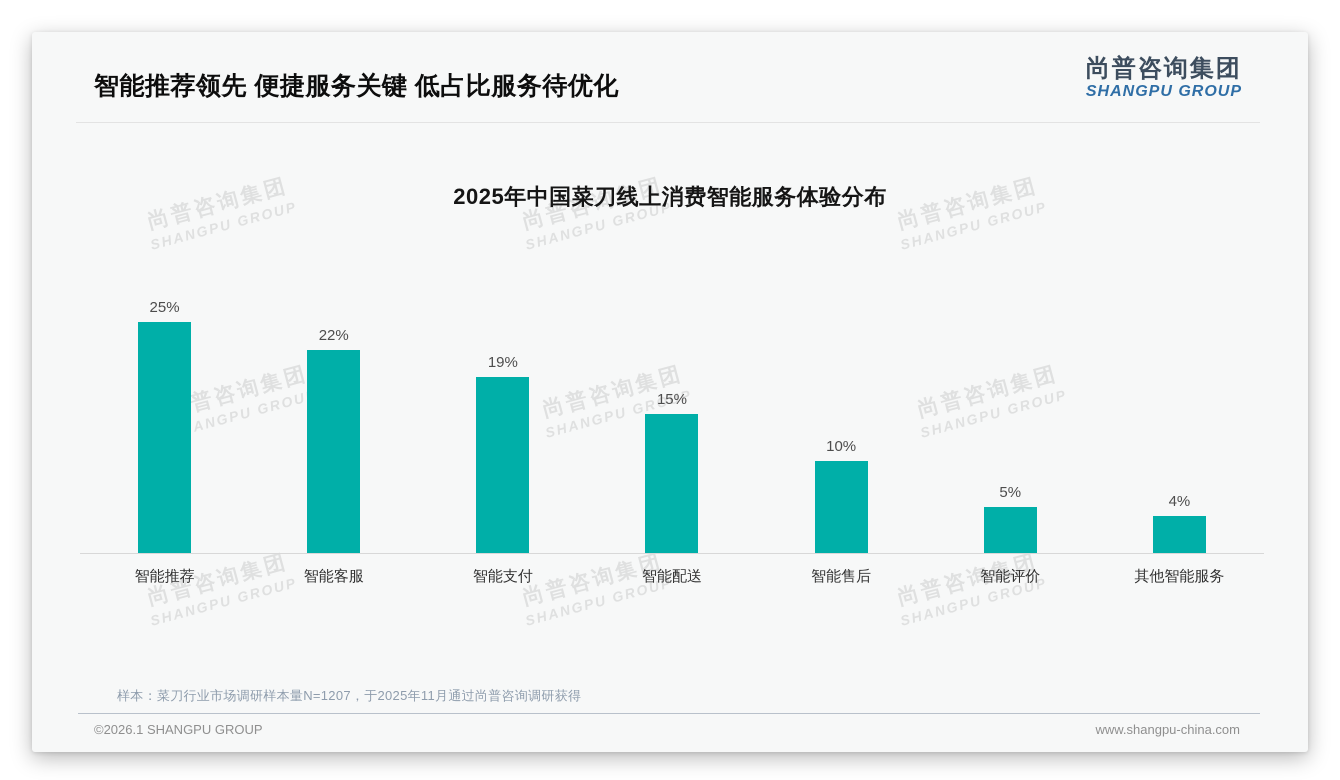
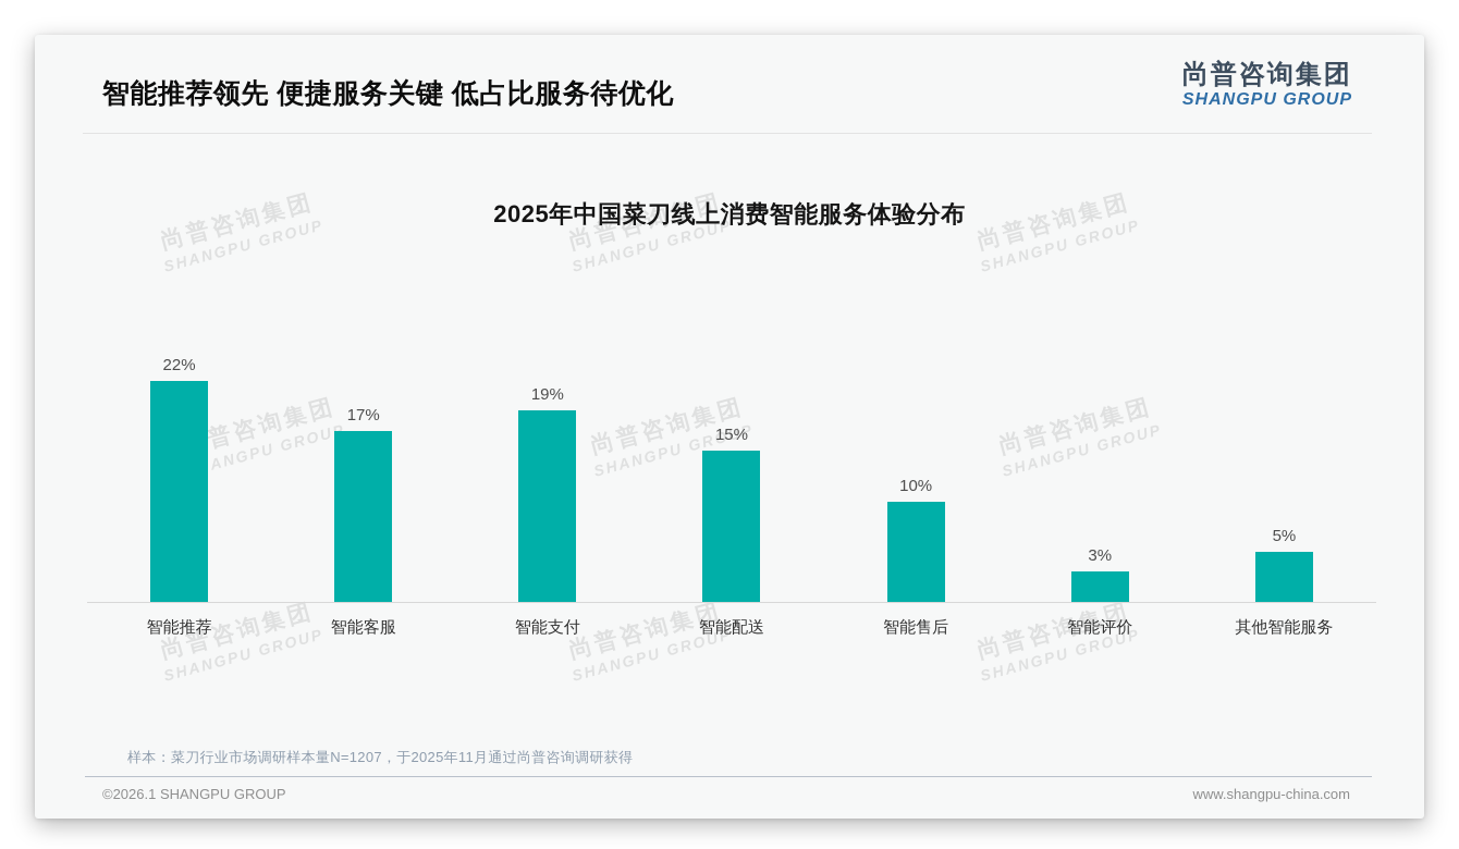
智能推荐: 25% -> 22%
智能客服: 22% -> 17%
智能评价: 5% -> 3%
其他智能服务: 4% -> 5%
